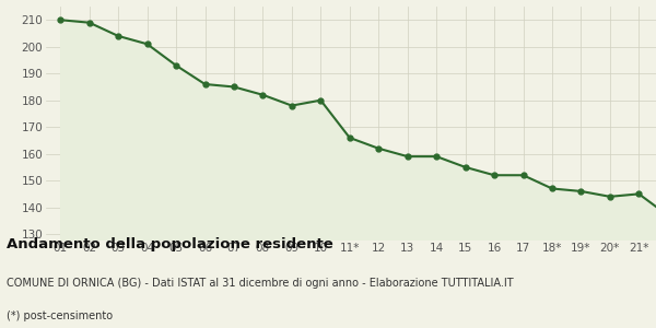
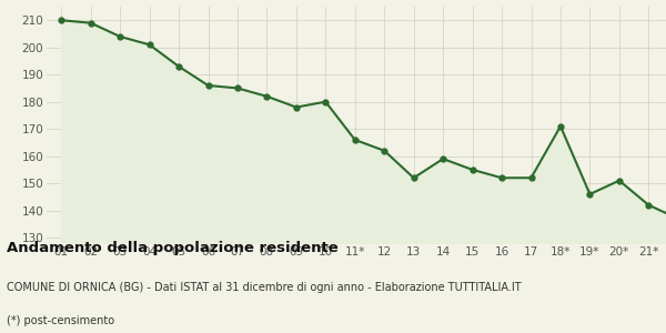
13: 159 -> 152
18*: 147 -> 171
20*: 144 -> 151
21*: 145 -> 142
